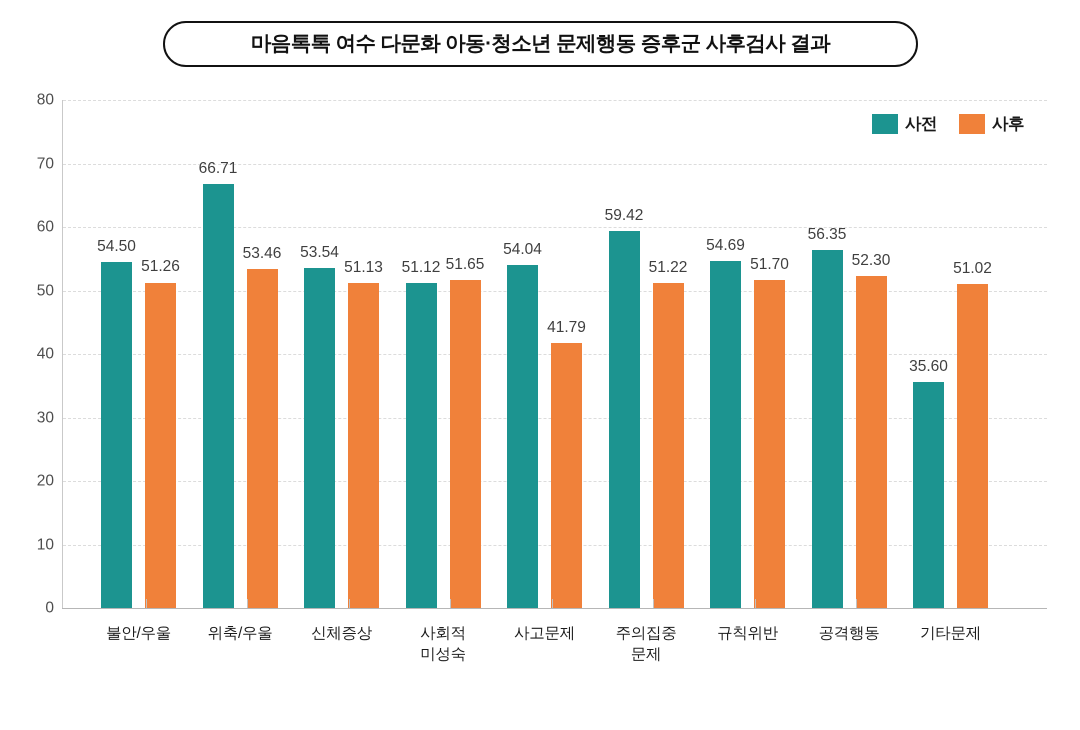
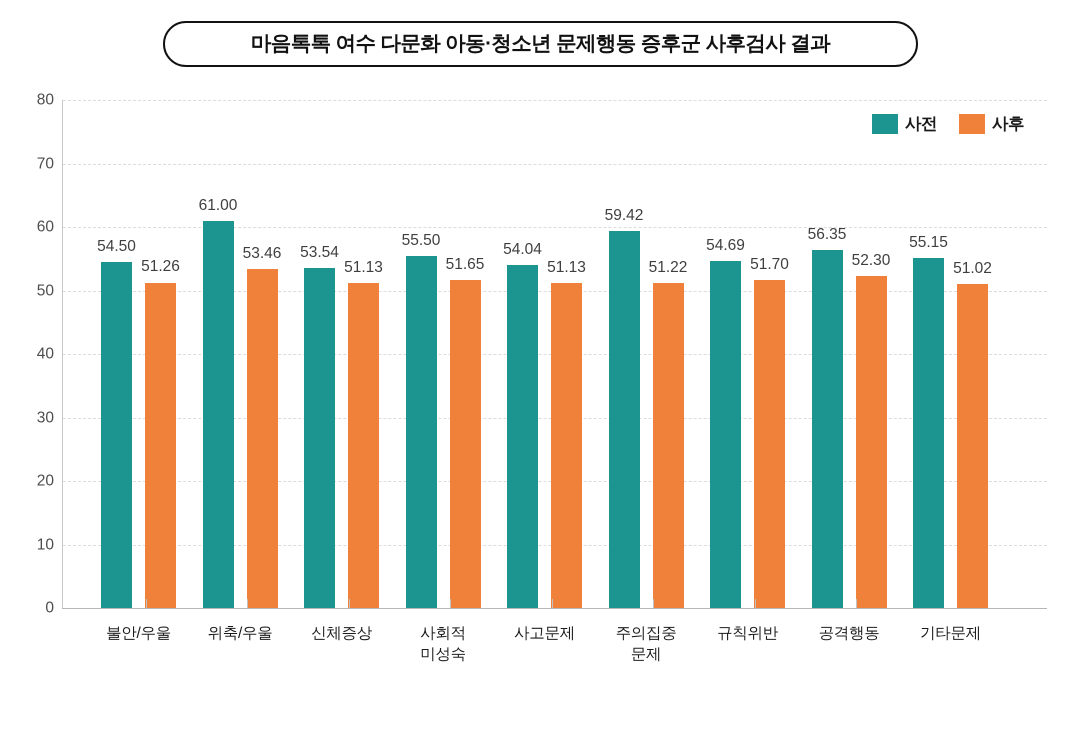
사전/위축/우울: 66.71 -> 61.00
사전/사회적 미성숙: 51.12 -> 55.50
사후/사고문제: 41.79 -> 51.13
사전/기타문제: 35.60 -> 55.15
